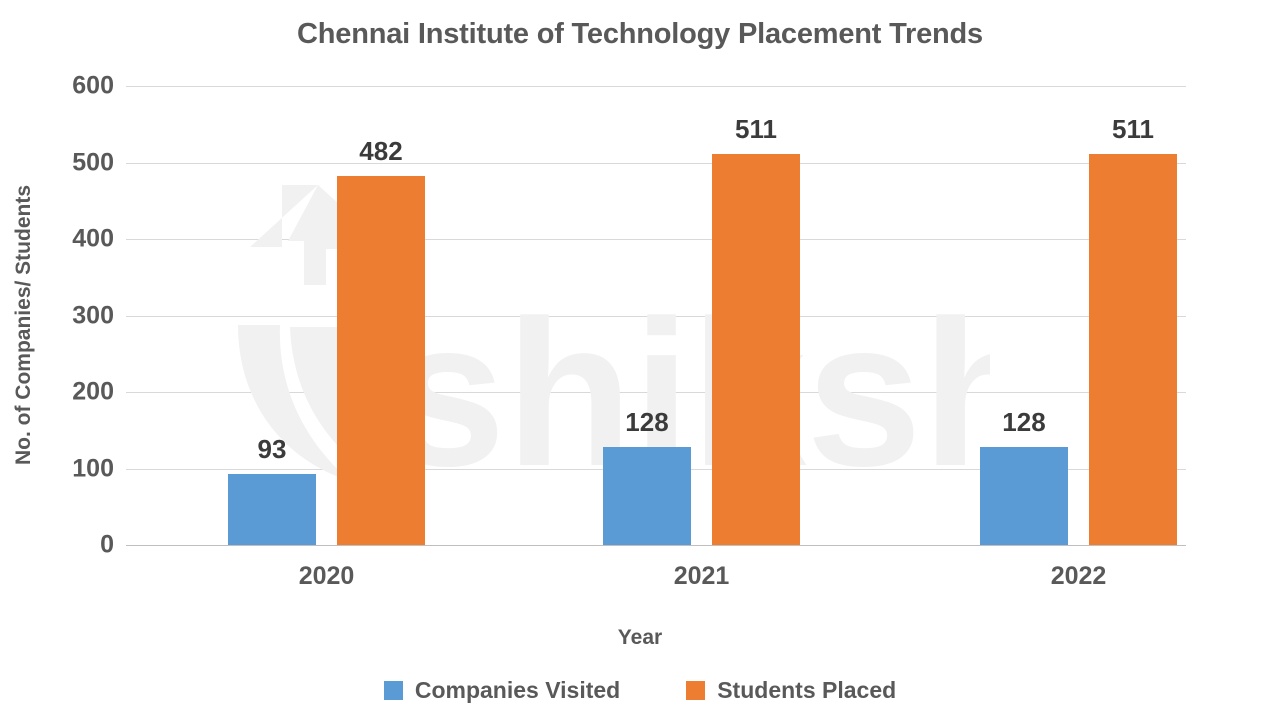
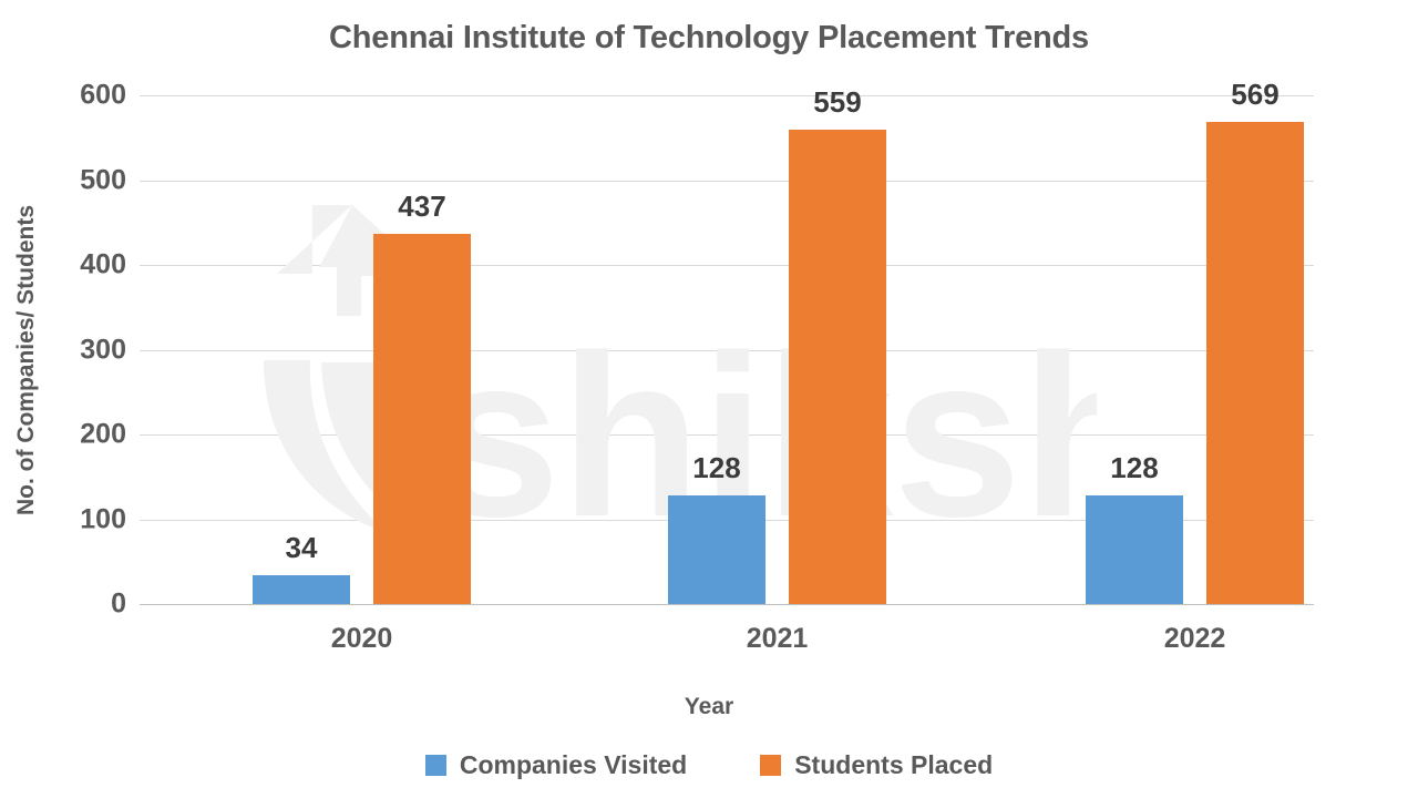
Companies Visited/2020: 93 -> 34
Students Placed/2020: 482 -> 437
Students Placed/2021: 511 -> 559
Students Placed/2022: 511 -> 569
